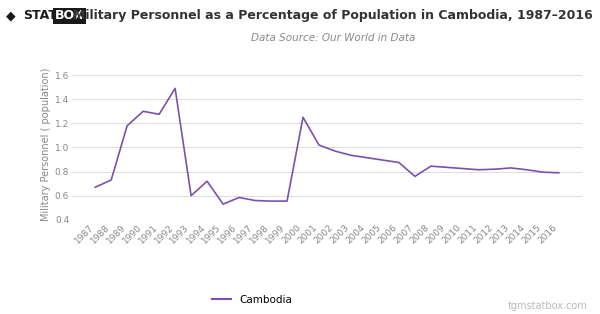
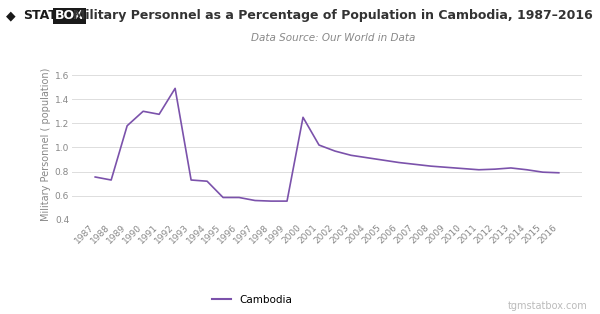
1987: 0.67 -> 0.76
1993: 0.60 -> 0.73
1995: 0.53 -> 0.58
2007: 0.76 -> 0.86
